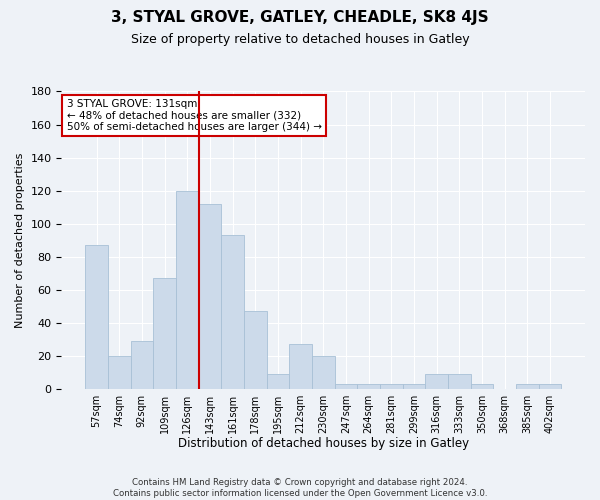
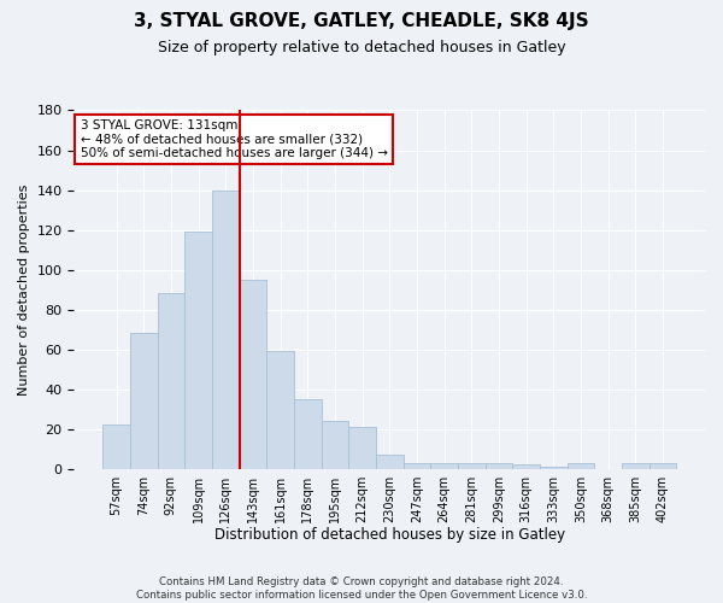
57sqm: 87 -> 22
74sqm: 20 -> 68
92sqm: 29 -> 88
109sqm: 67 -> 119
126sqm: 120 -> 140
143sqm: 112 -> 95
161sqm: 93 -> 59
178sqm: 47 -> 35
195sqm: 9 -> 24
212sqm: 27 -> 21
230sqm: 20 -> 7
316sqm: 9 -> 2
333sqm: 9 -> 1
